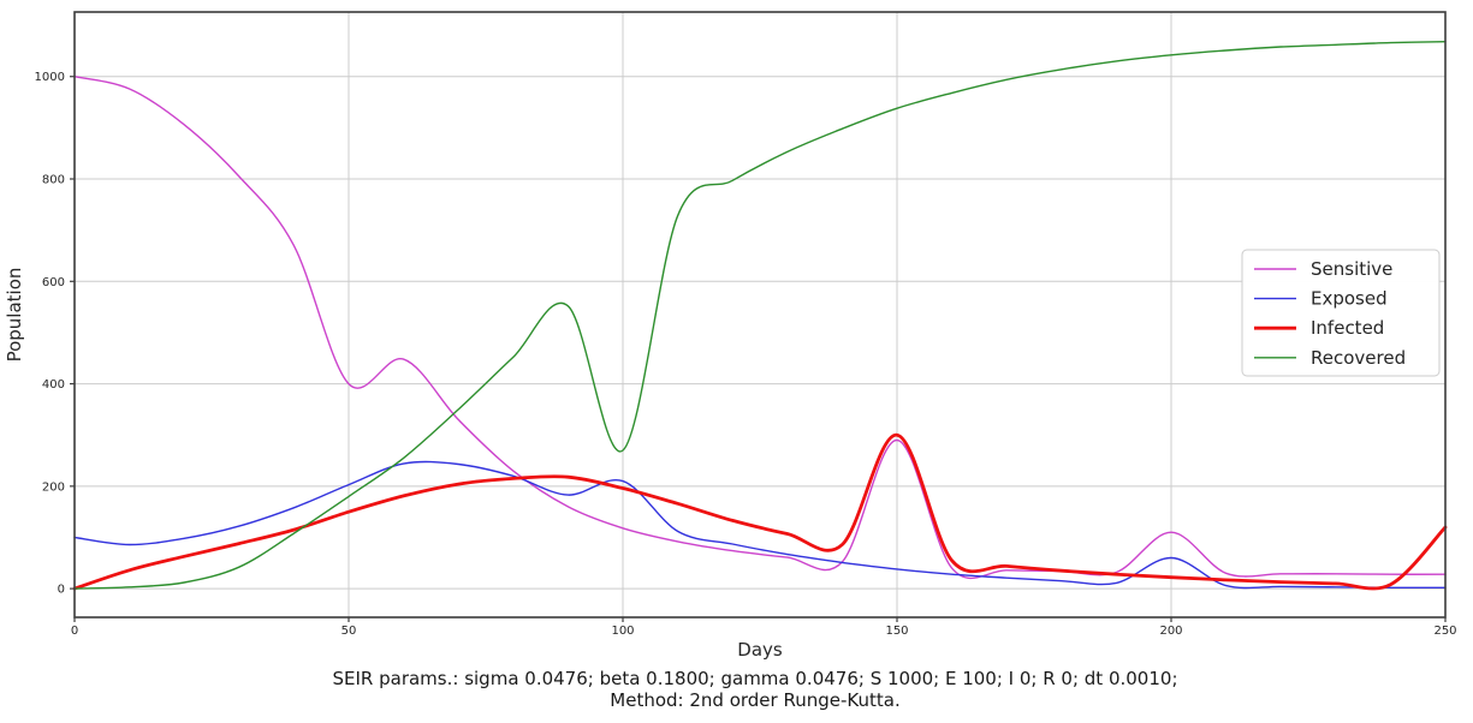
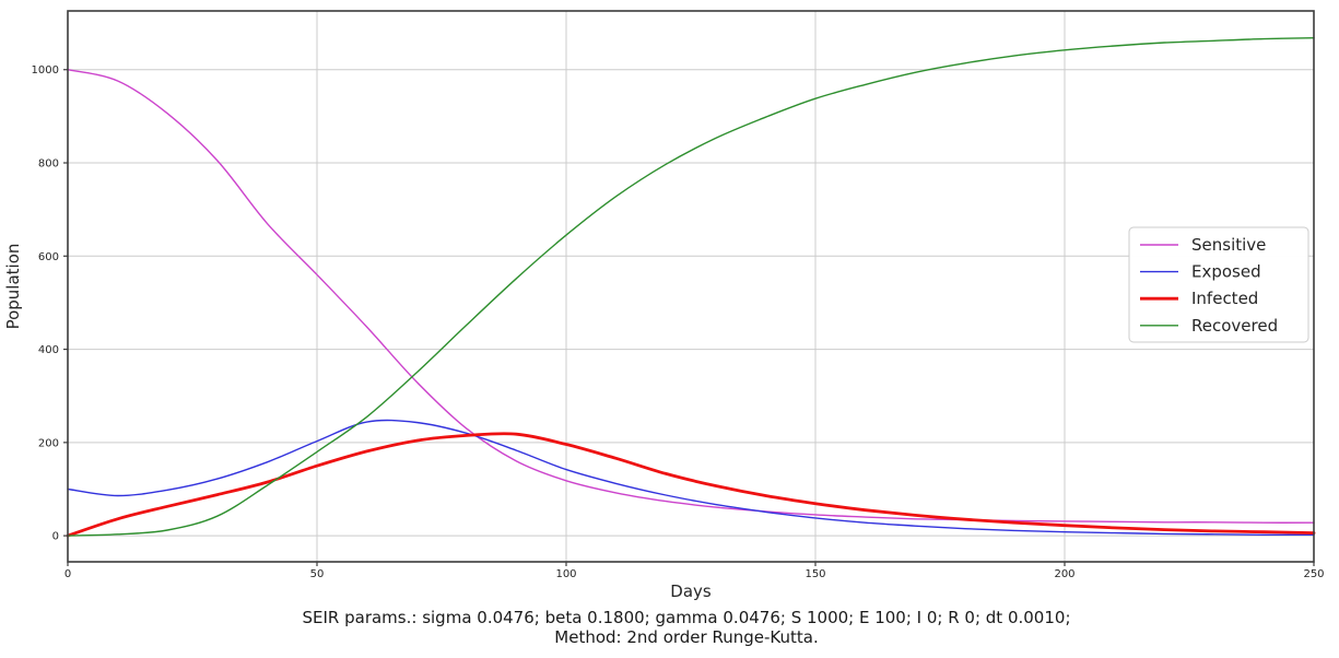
Sensitive/50: 400 -> 560
Exposed/100: 210 -> 140
Recovered/100: 270 -> 640
Sensitive/150: 290 -> 40
Infected/150: 300 -> 70
Sensitive/200: 110 -> 30
Exposed/200: 60 -> 10
Infected/250: 120 -> 10
